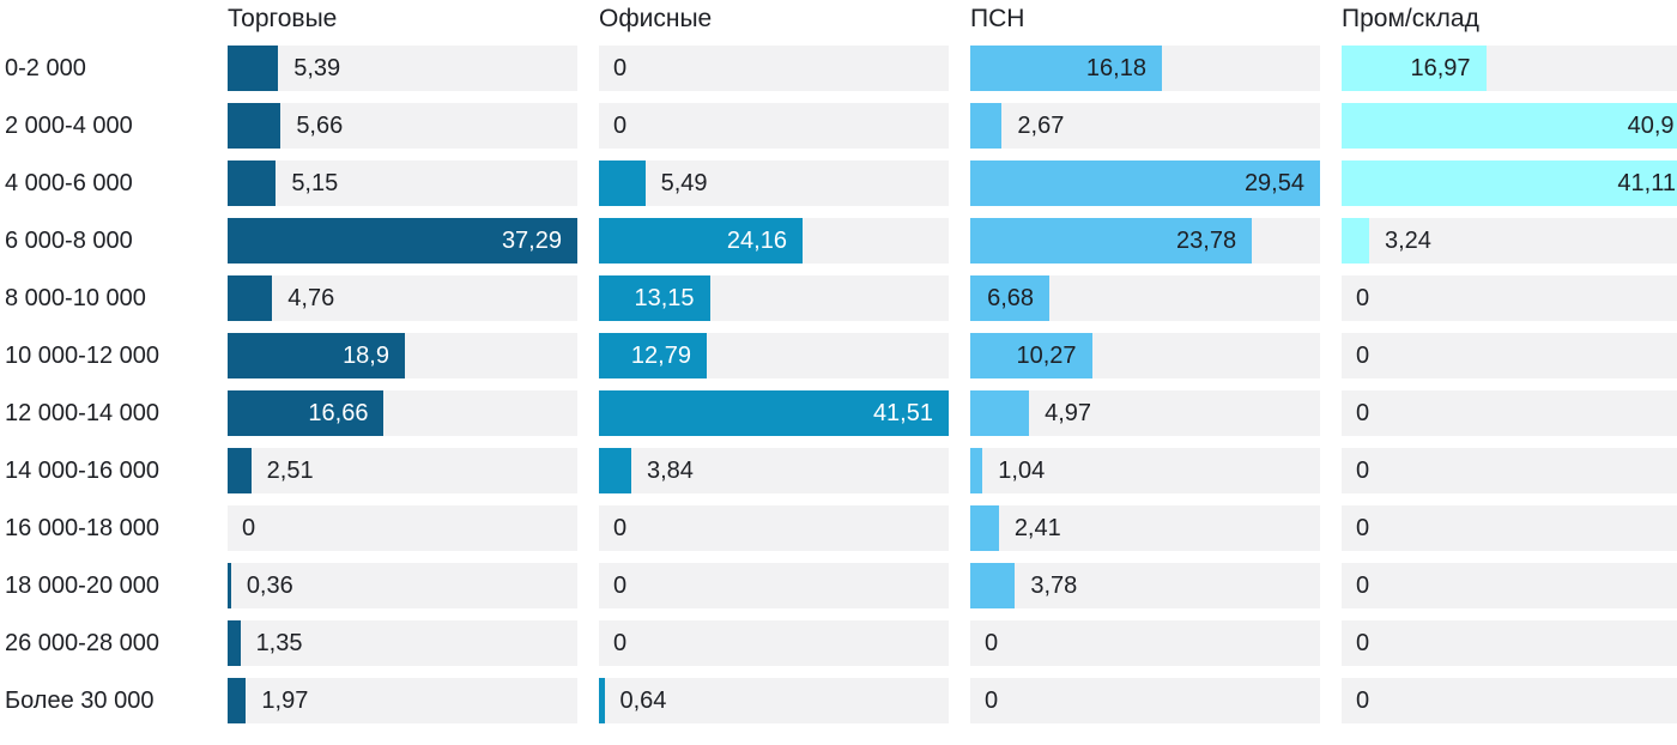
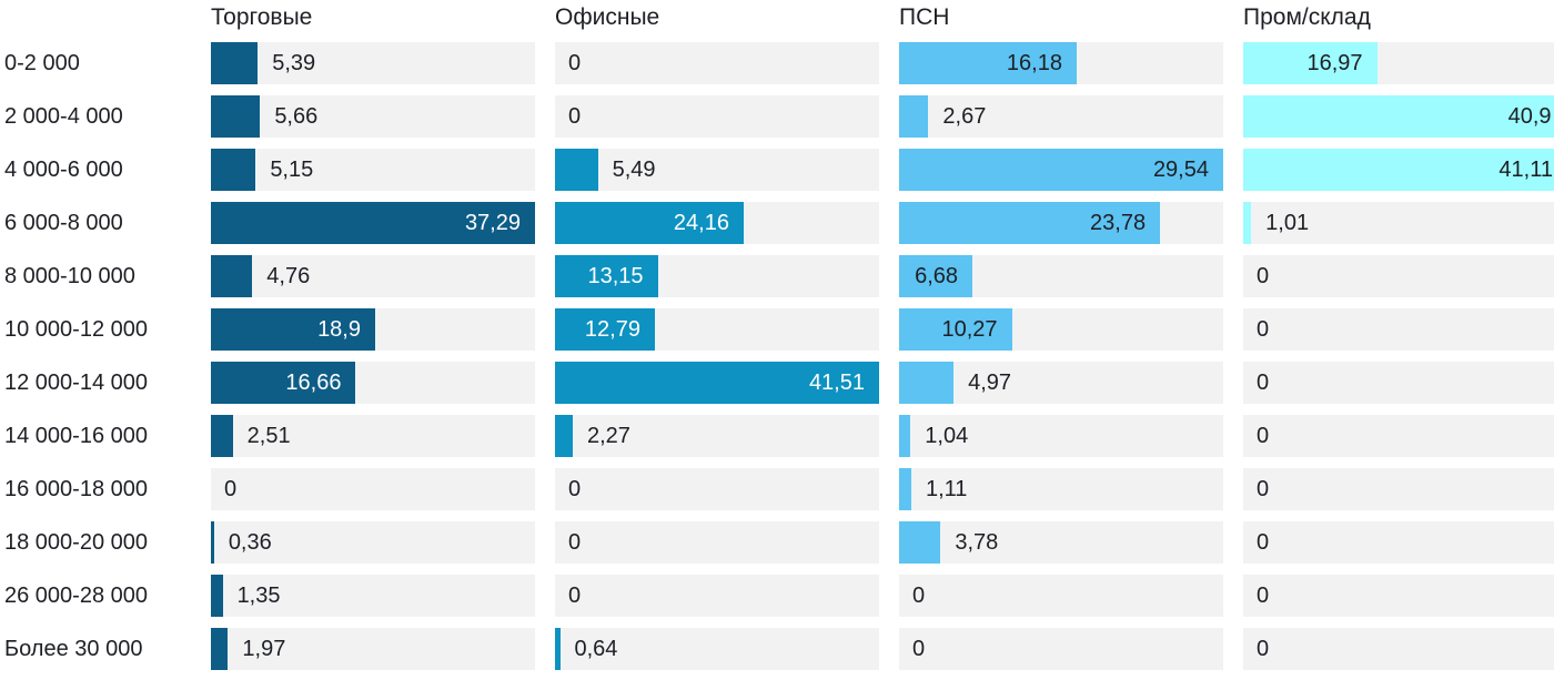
Пром/склад/6 000-8 000: 3,24 -> 1,01
Офисные/14 000-16 000: 3,84 -> 2,27
ПСН/16 000-18 000: 2,41 -> 1,11
